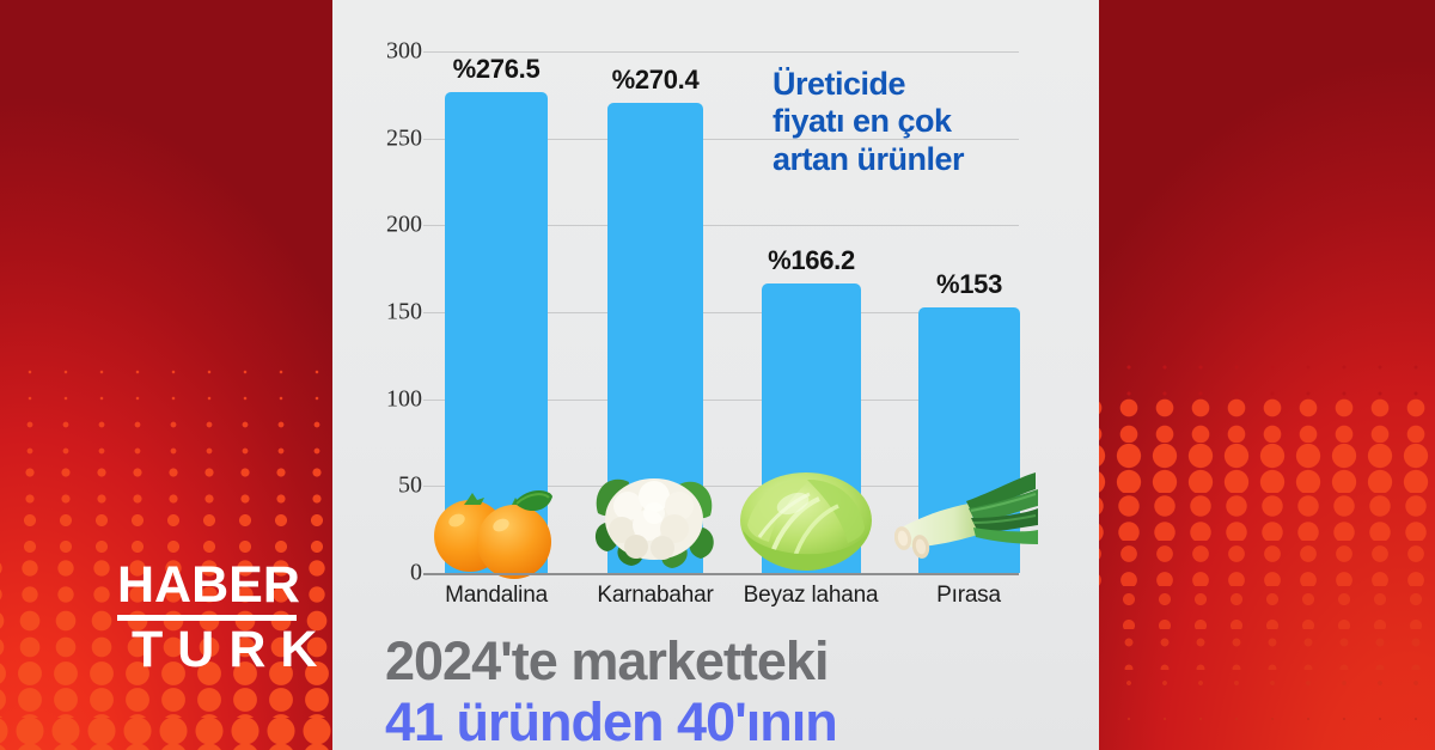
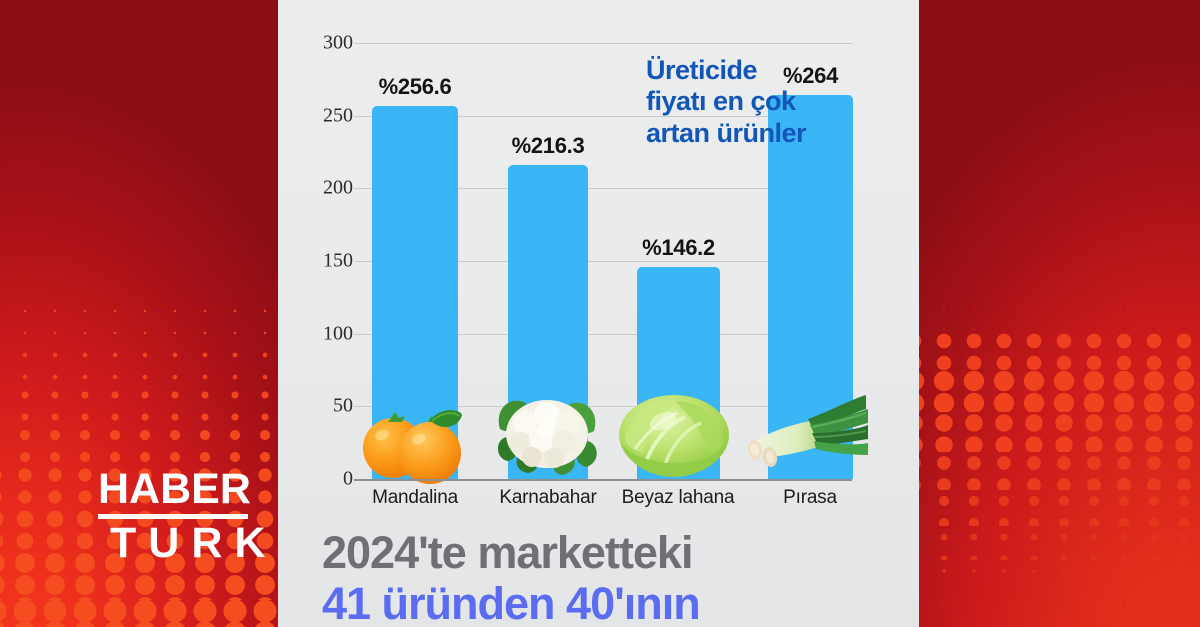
Mandalina: 276.5 -> 256.6
Karnabahar: 270.4 -> 216.3
Beyaz lahana: 166.2 -> 146.2
Pırasa: 153 -> 264
